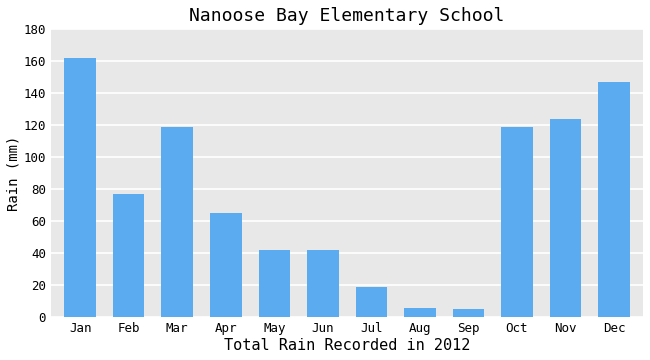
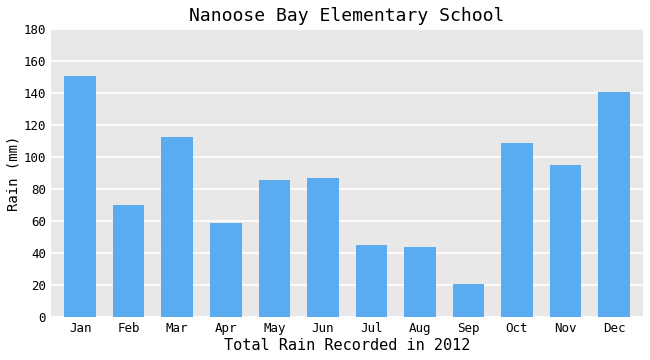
Jan: 162 -> 151
Feb: 77 -> 70
Mar: 119 -> 113
Apr: 65 -> 59
May: 42 -> 86
Jun: 42 -> 87
Jul: 19 -> 45
Aug: 6 -> 44
Sep: 5 -> 21
Oct: 119 -> 109
Nov: 124 -> 95
Dec: 147 -> 141
